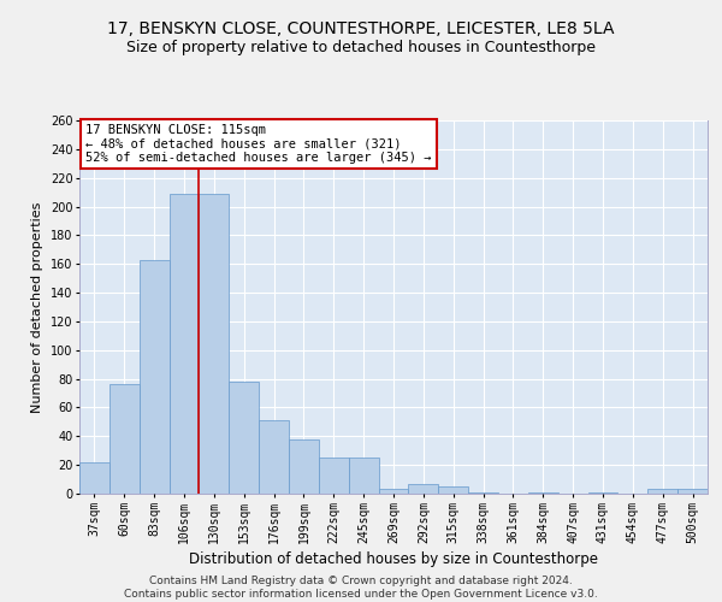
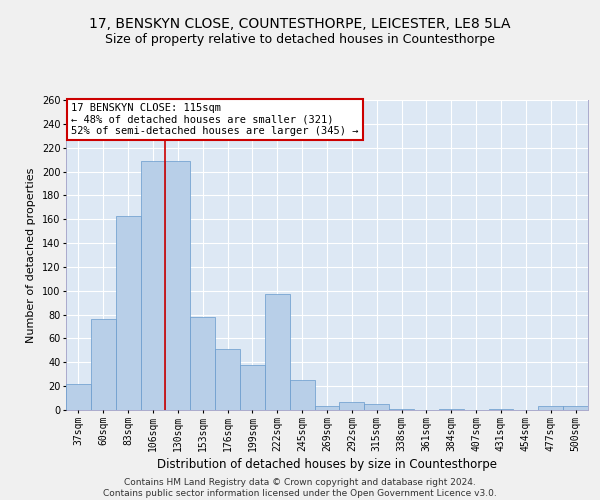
222sqm: 25 -> 97
